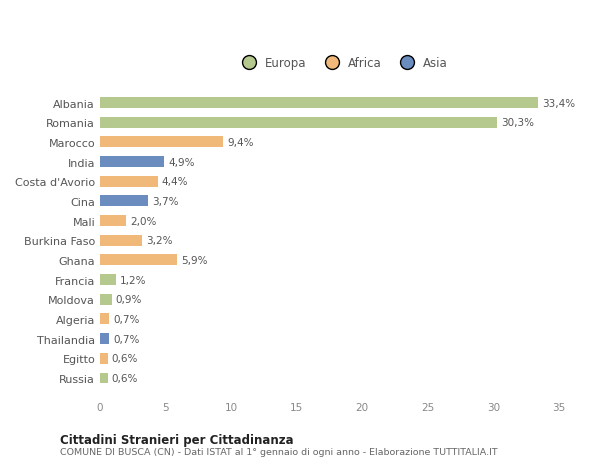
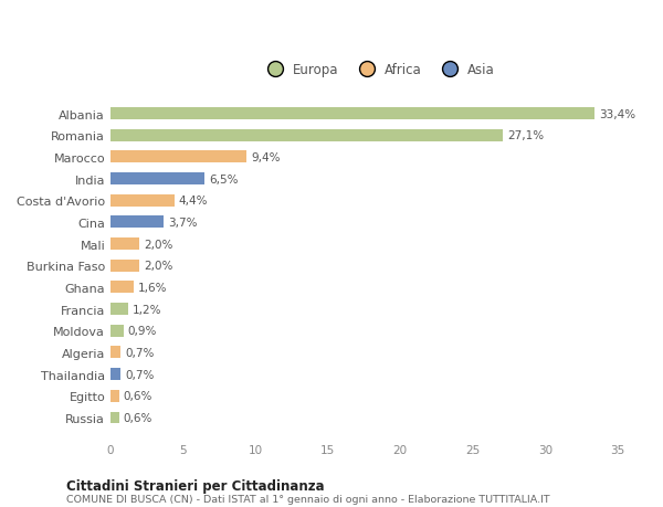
Romania: 30,3% -> 27,1%
India: 4,9% -> 6,5%
Burkina Faso: 3,2% -> 2,0%
Ghana: 5,9% -> 1,6%
